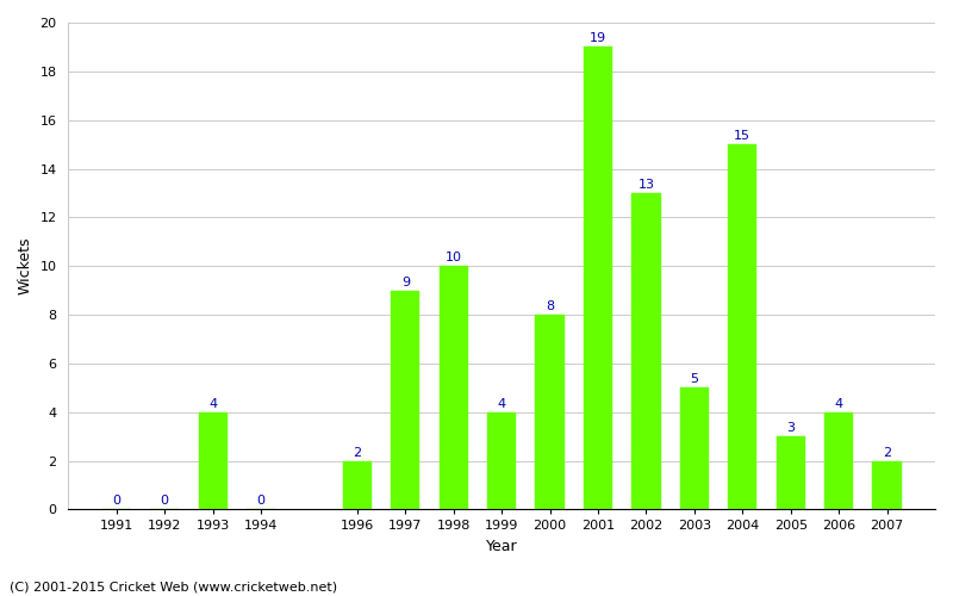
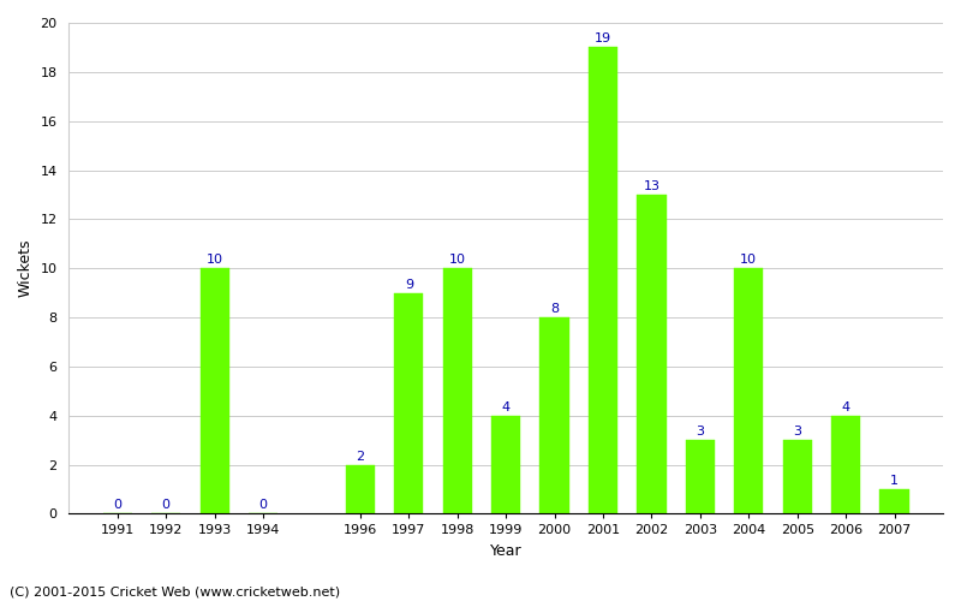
1993: 4 -> 10
2003: 5 -> 3
2004: 15 -> 10
2007: 2 -> 1
